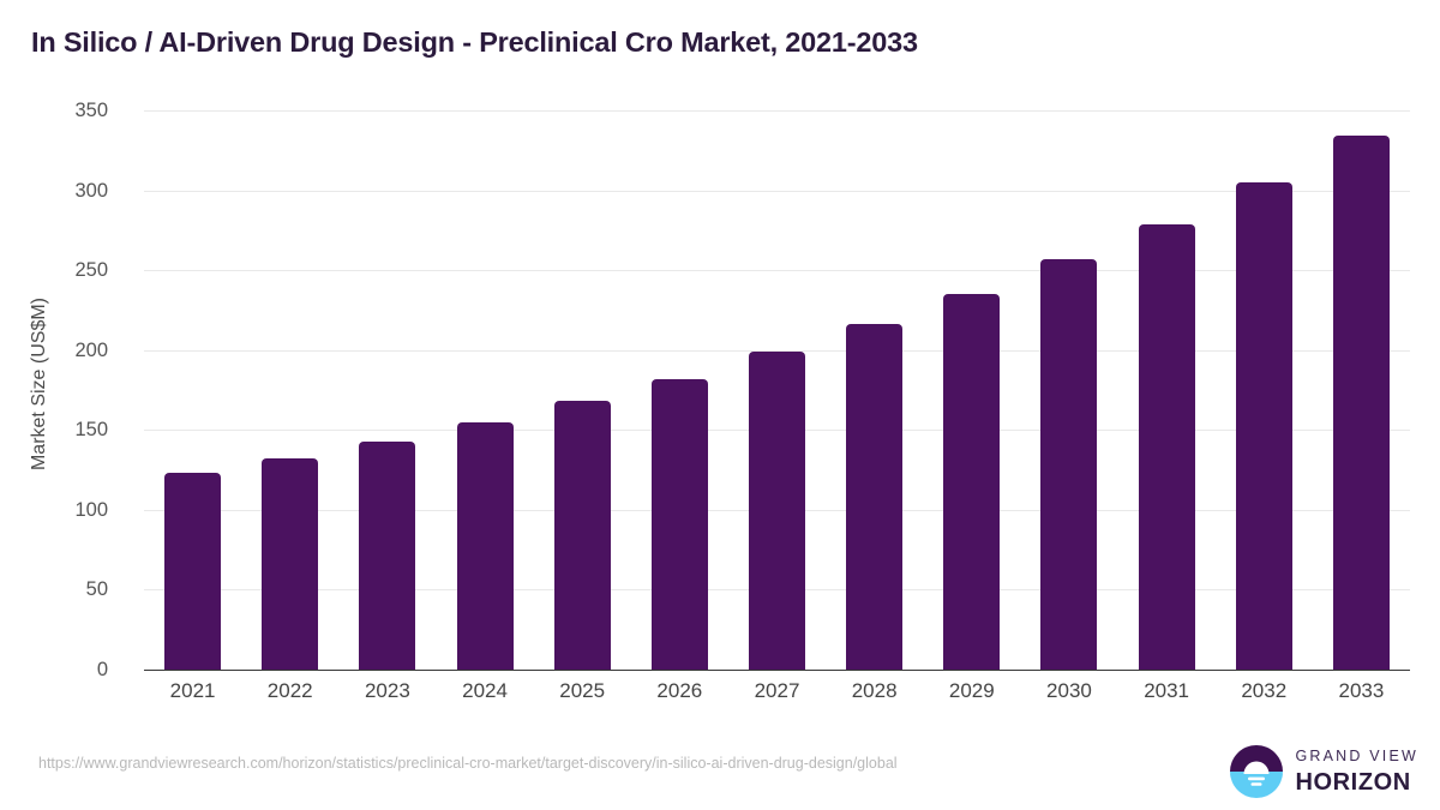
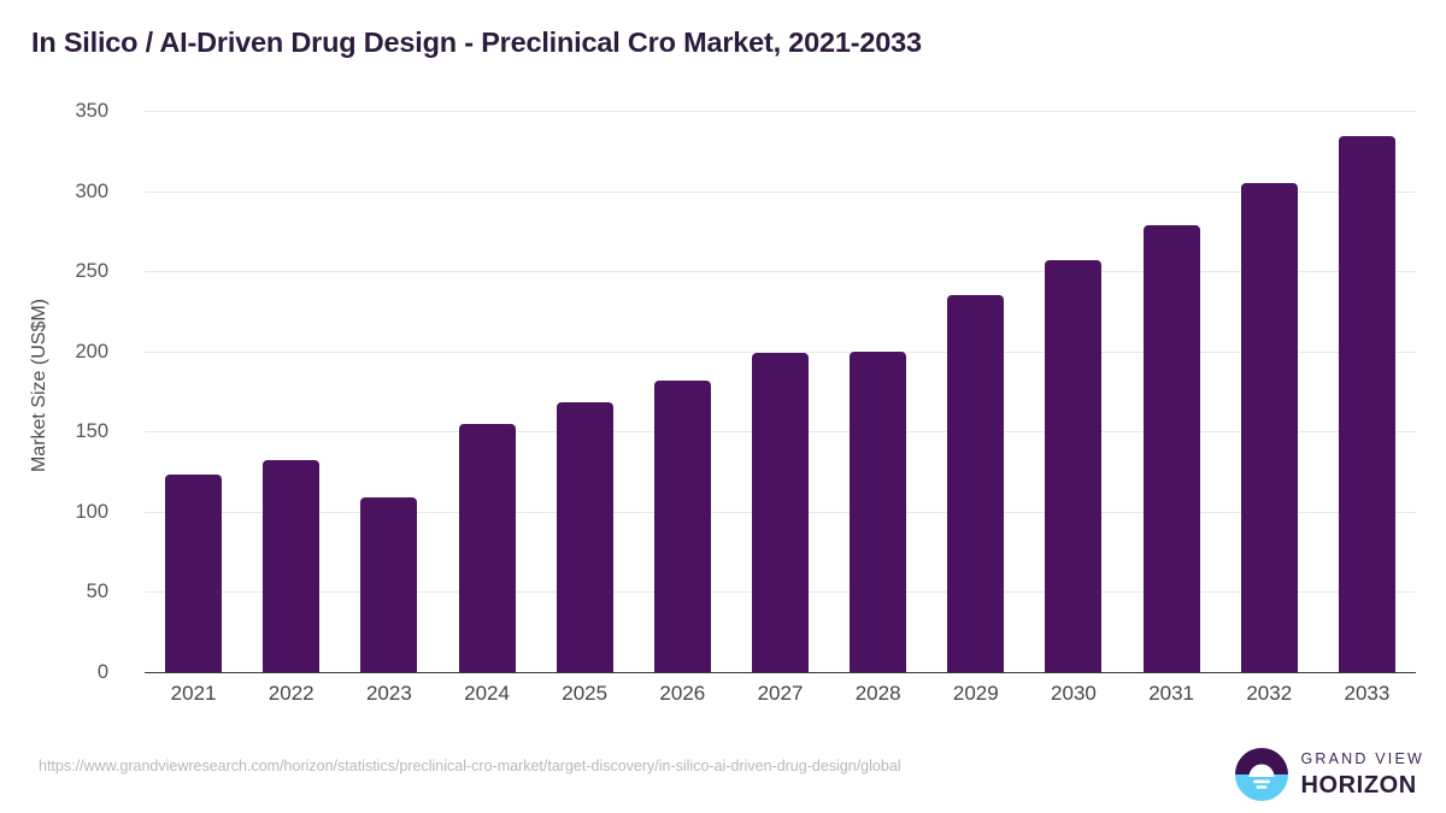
2023: 143 -> 109
2028: 216 -> 200
